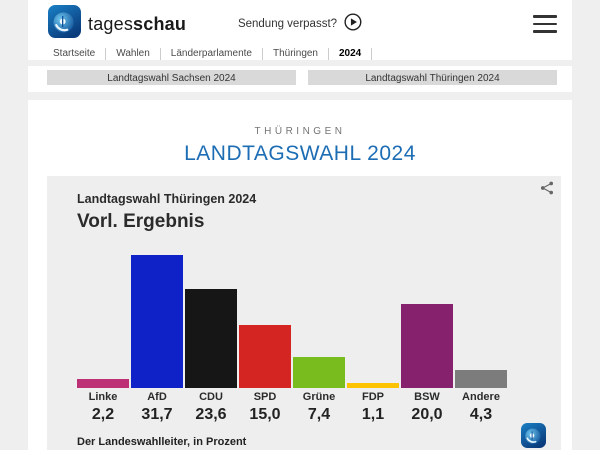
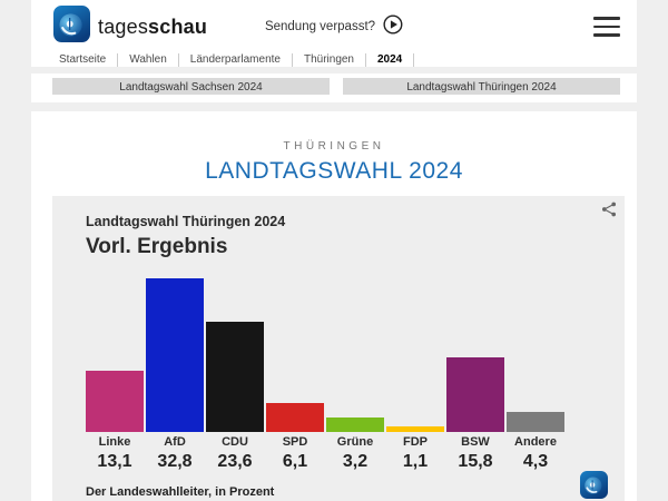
Linke: 2,2 -> 13,1
AfD: 31,7 -> 32,8
SPD: 15,0 -> 6,1
Grüne: 7,4 -> 3,2
BSW: 20,0 -> 15,8
